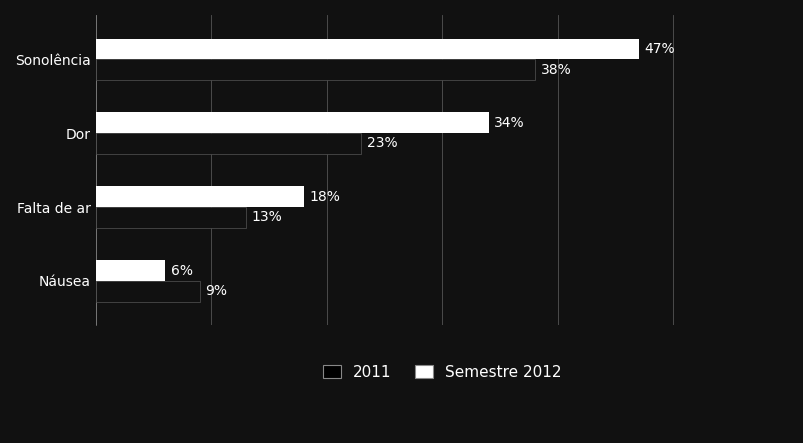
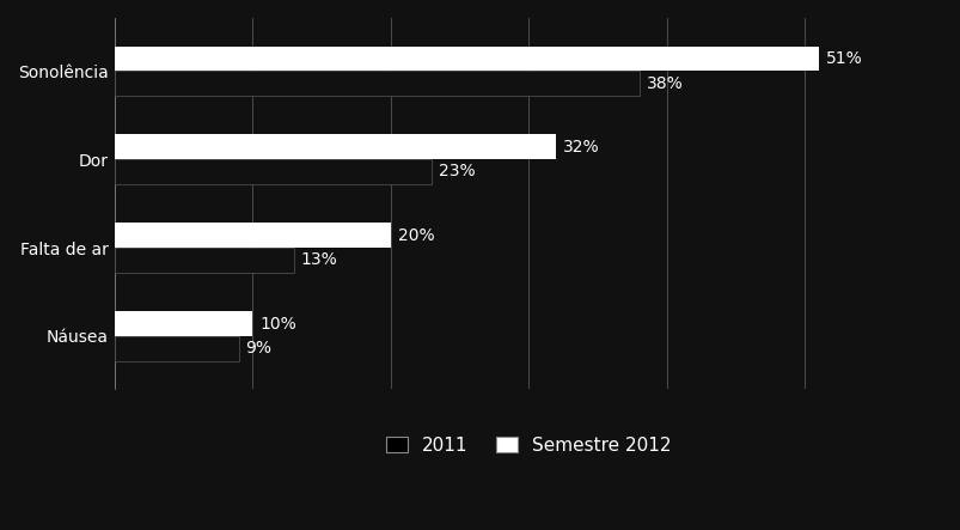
Semestre 2012/Sonolência: 47% -> 51%
Semestre 2012/Dor: 34% -> 32%
Semestre 2012/Falta de ar: 18% -> 20%
Semestre 2012/Náusea: 6% -> 10%
